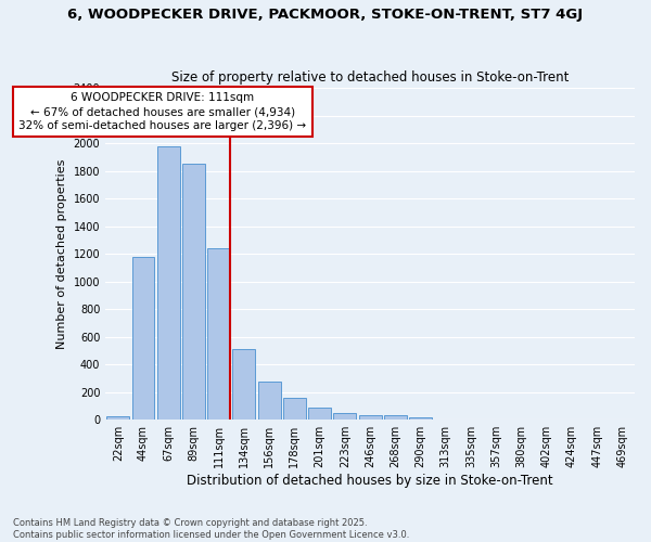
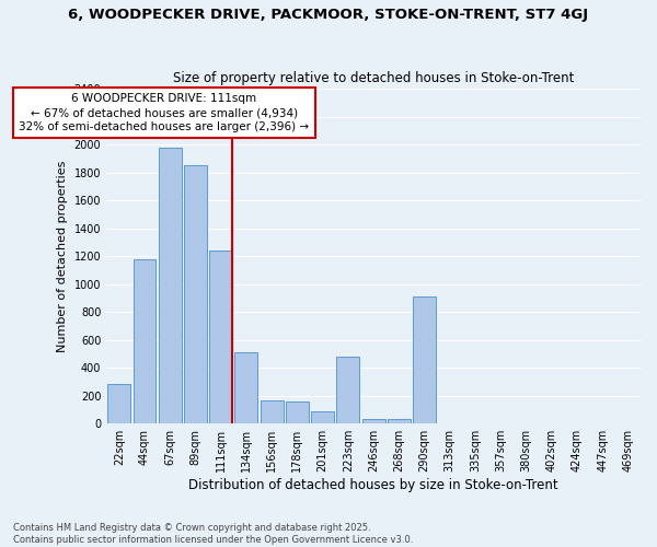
22sqm: 20 -> 280
156sqm: 280 -> 170
223sqm: 50 -> 480
290sqm: 20 -> 910
